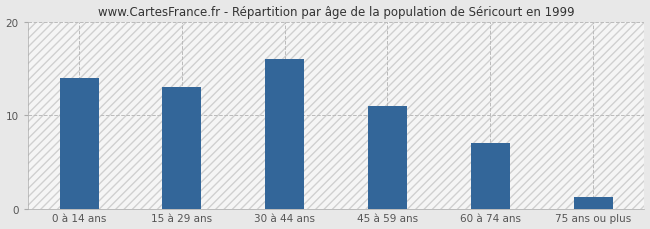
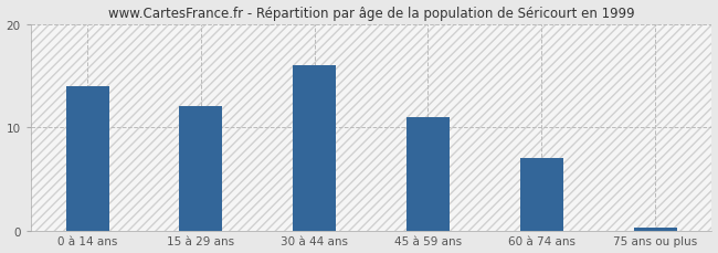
15 à 29 ans: 13.0 -> 12.0
75 ans ou plus: 1.2 -> 0.3
